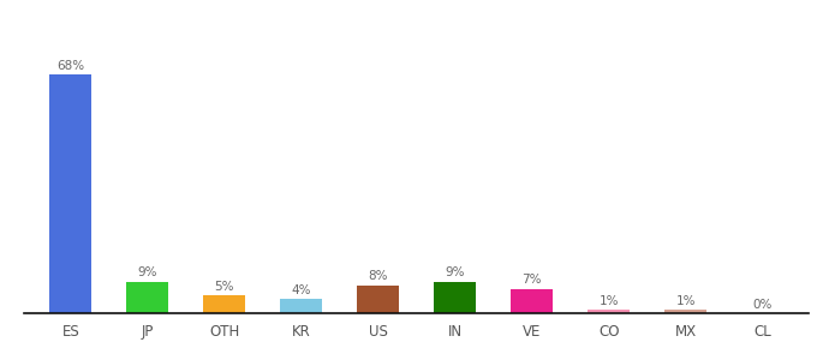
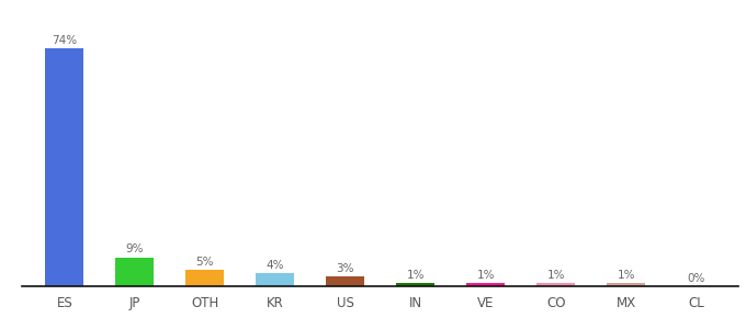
ES: 68% -> 74%
US: 8% -> 3%
IN: 9% -> 1%
VE: 7% -> 1%
